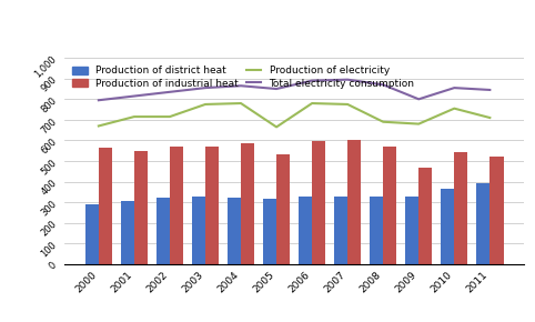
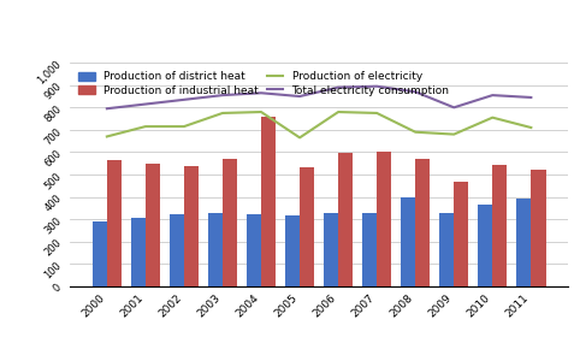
Production of industrial heat/2002: 570 -> 540
Production of industrial heat/2004: 580 -> 760
Production of district heat/2008: 320 -> 400
